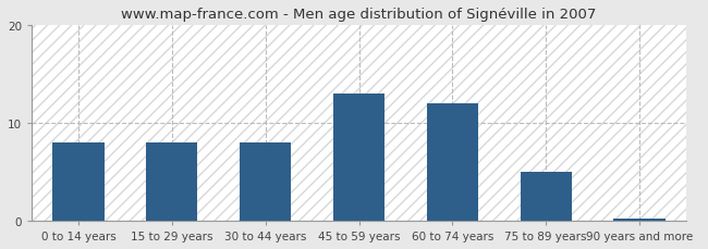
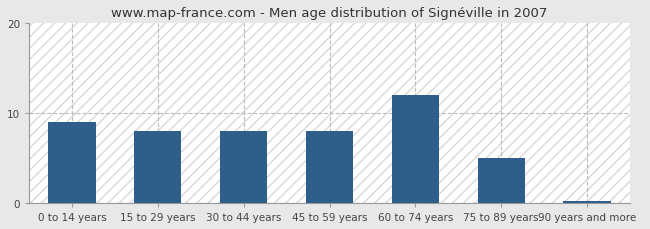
0 to 14 years: 8.0 -> 9.0
45 to 59 years: 13.0 -> 8.0
